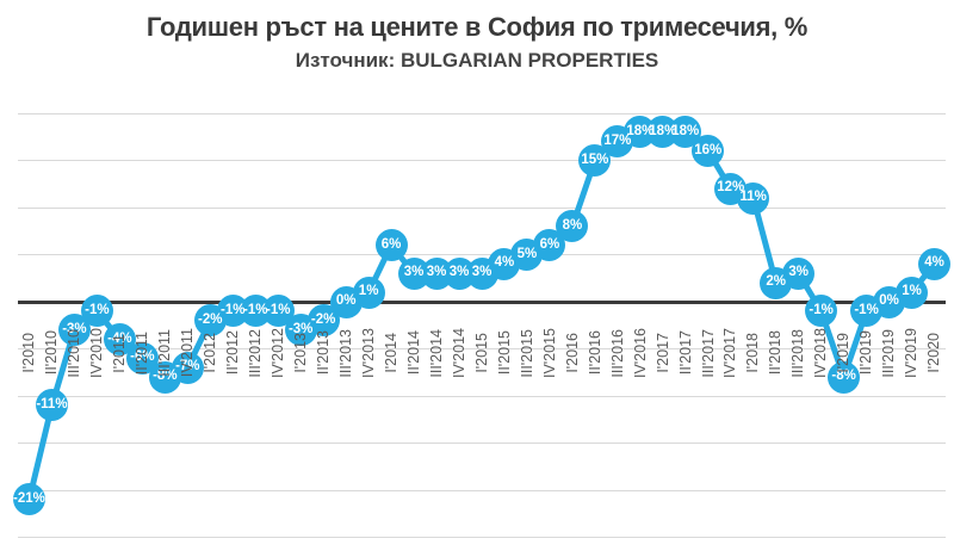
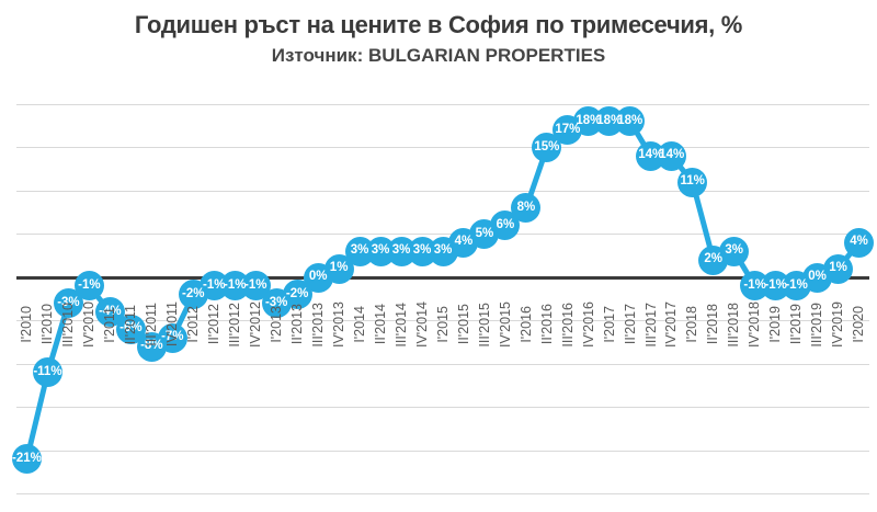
I'2014: 6% -> 3%
III'2017: 16% -> 14%
IV'2017: 12% -> 14%
I'2019: -8% -> -1%
